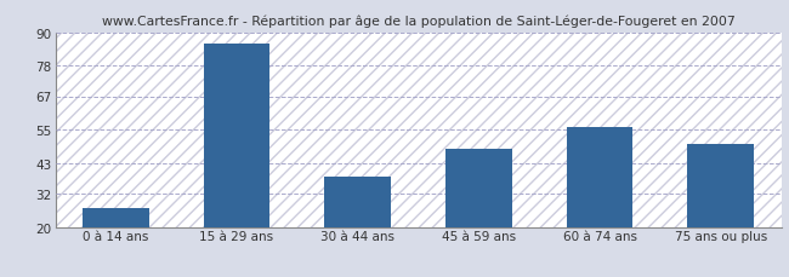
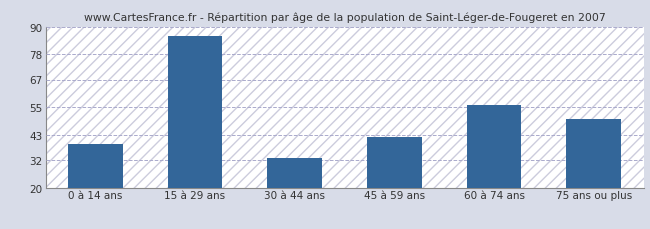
0 à 14 ans: 27 -> 39
30 à 44 ans: 38 -> 33
45 à 59 ans: 48 -> 42
